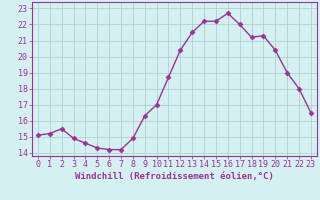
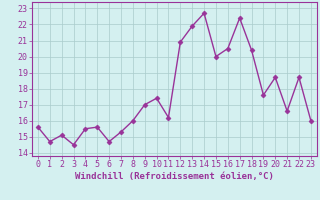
0: 15.1 -> 15.6
1: 15.2 -> 14.7
2: 15.5 -> 15.1
3: 14.9 -> 14.5
4: 14.6 -> 15.5
5: 14.3 -> 15.6
6: 14.2 -> 14.7
7: 14.2 -> 15.3
8: 14.9 -> 16.0
9: 16.3 -> 17.0
10: 17.0 -> 17.4
11: 18.7 -> 16.2
12: 20.4 -> 20.9
13: 21.5 -> 21.9
14: 22.2 -> 22.7
15: 22.2 -> 20.0
16: 22.7 -> 20.5
17: 22.0 -> 22.4
18: 21.2 -> 20.4
19: 21.3 -> 17.6
20: 20.4 -> 18.7
21: 19.0 -> 16.6
22: 18.0 -> 18.7
23: 16.5 -> 16.0
